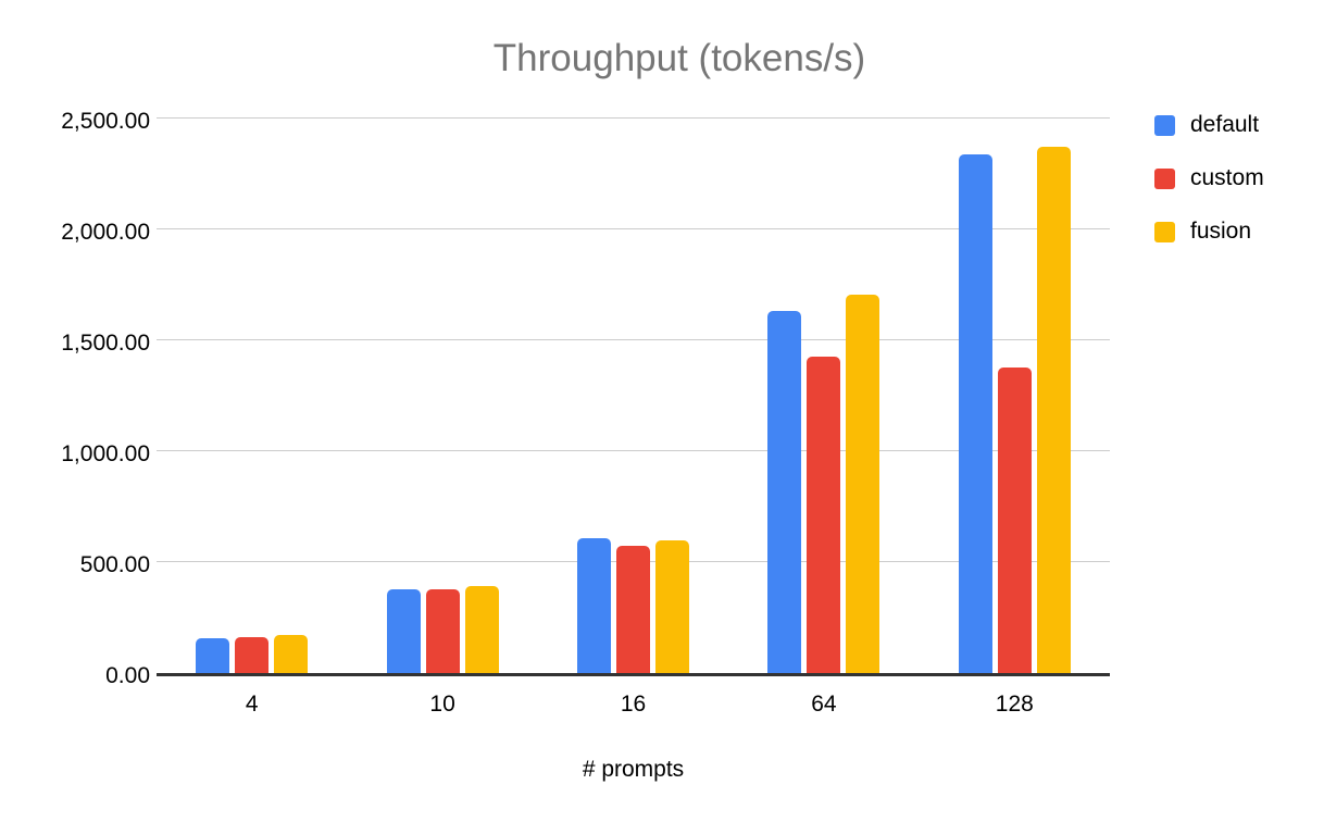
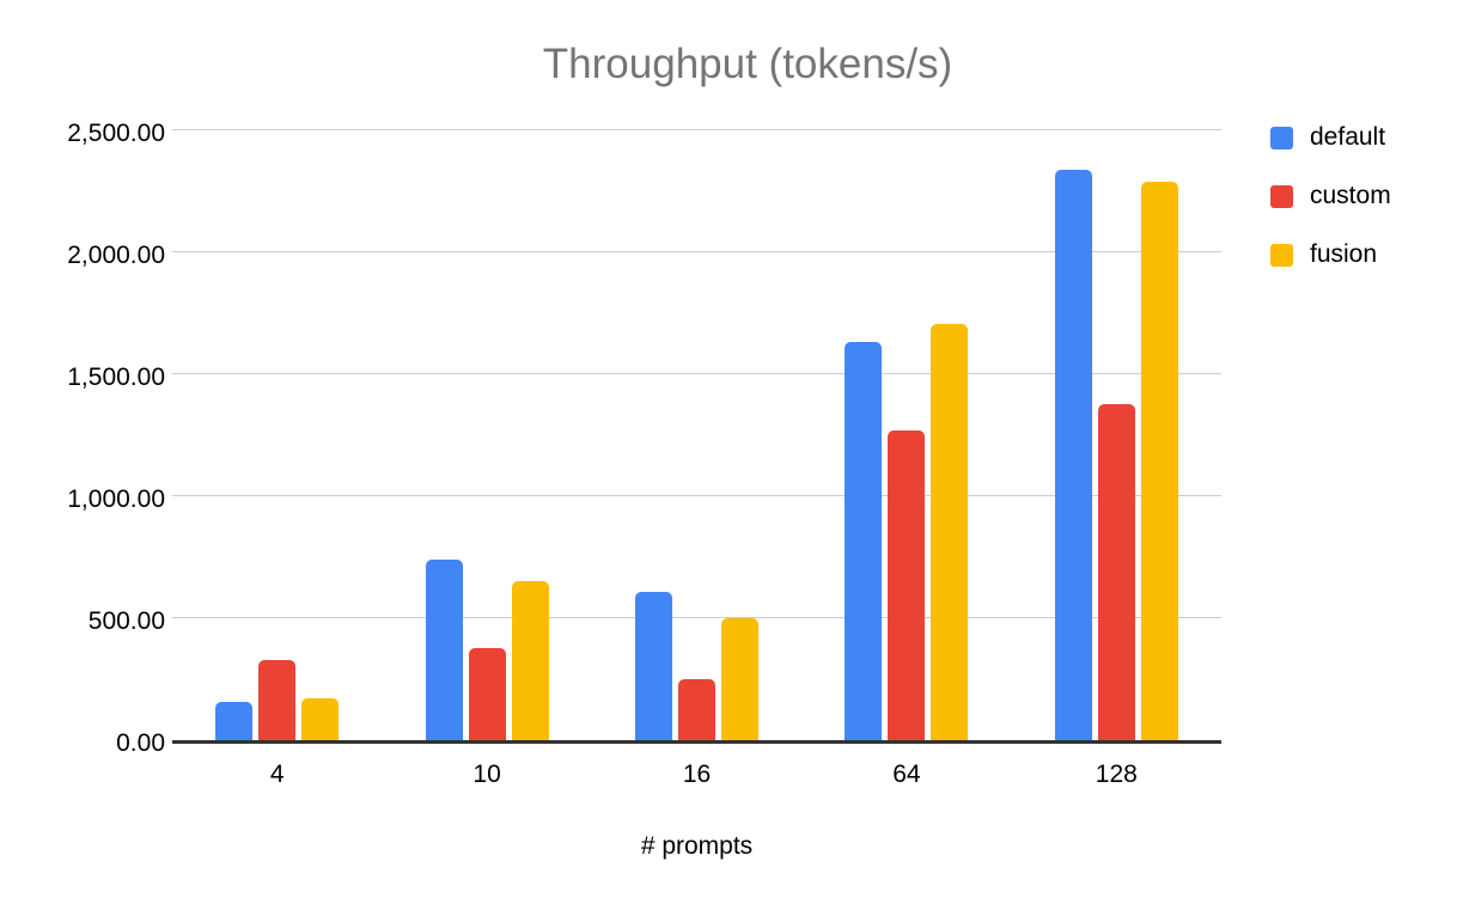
custom/4: 160 -> 330
default/10: 380 -> 740
fusion/10: 390 -> 650
custom/16: 570 -> 250
fusion/16: 600 -> 500
custom/64: 1430 -> 1270
fusion/128: 2370 -> 2290
